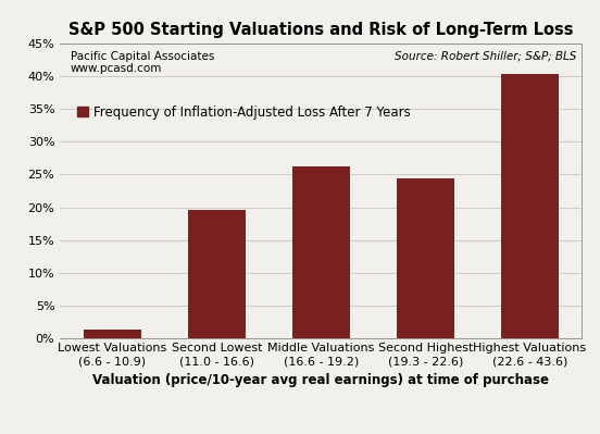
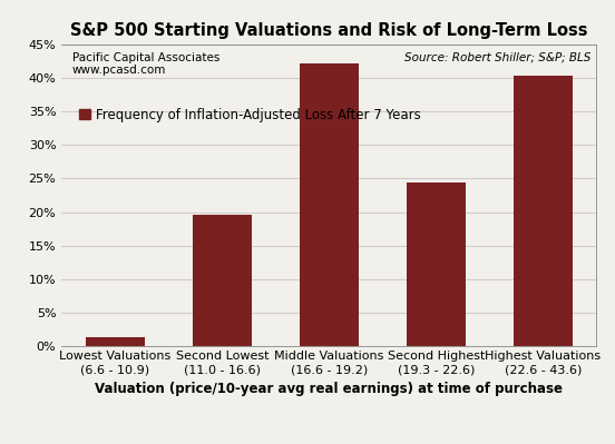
Middle Valuations (16.6 - 19.2): 26.2% -> 42.2%
